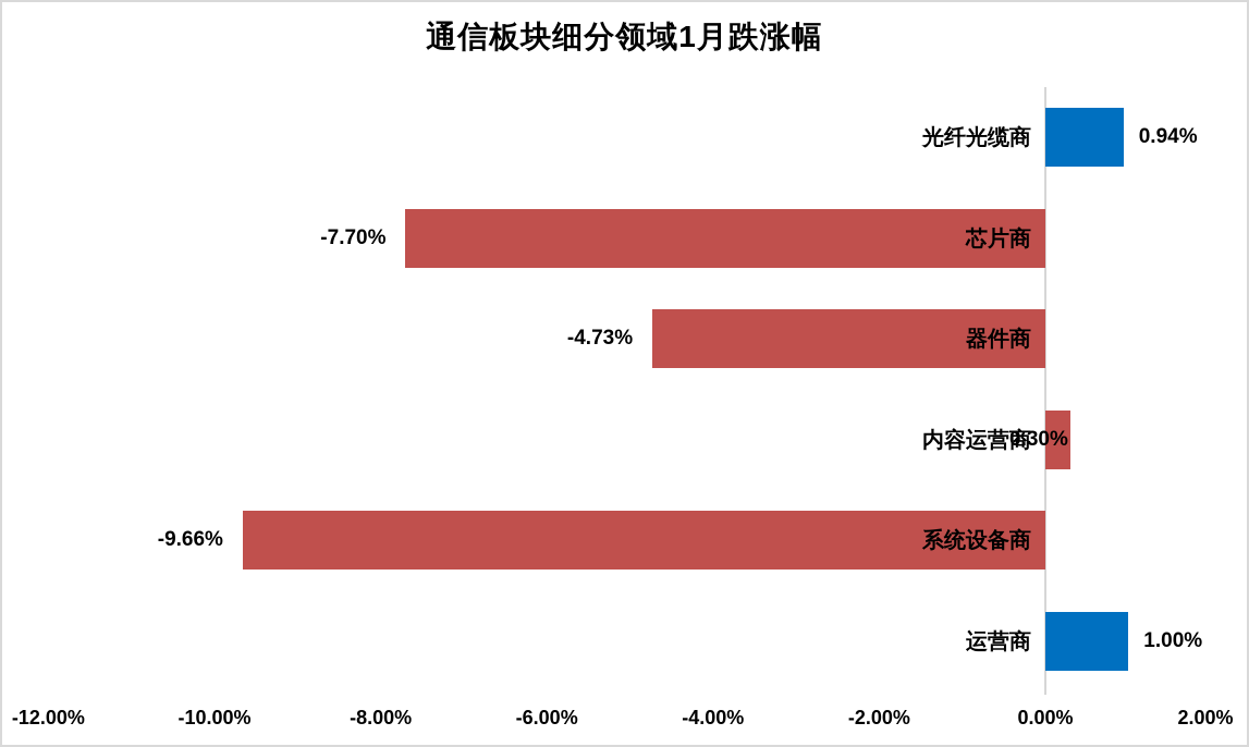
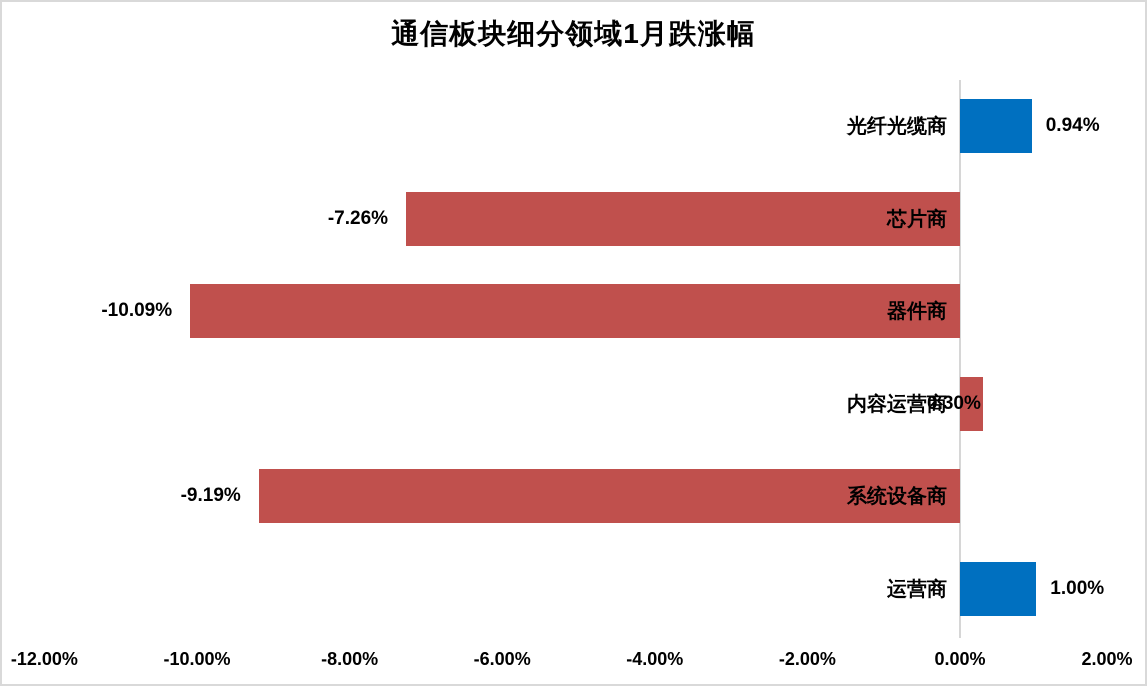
芯片商: -7.70% -> -7.26%
器件商: -4.73% -> -10.09%
系统设备商: -9.66% -> -9.19%
